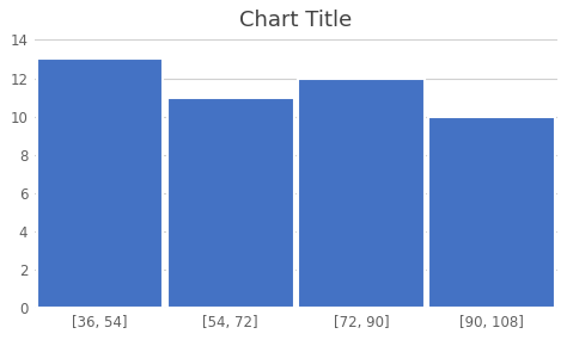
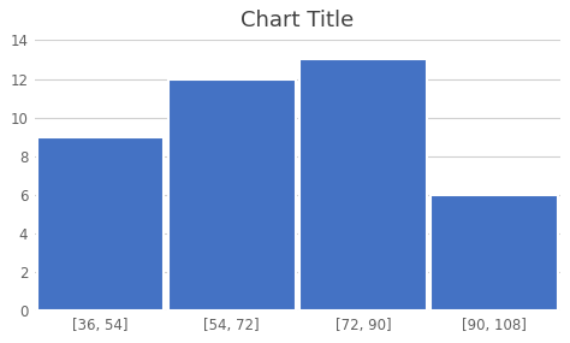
[36, 54]: 13 -> 9
[54, 72]: 11 -> 12
[72, 90]: 12 -> 13
[90, 108]: 10 -> 6
